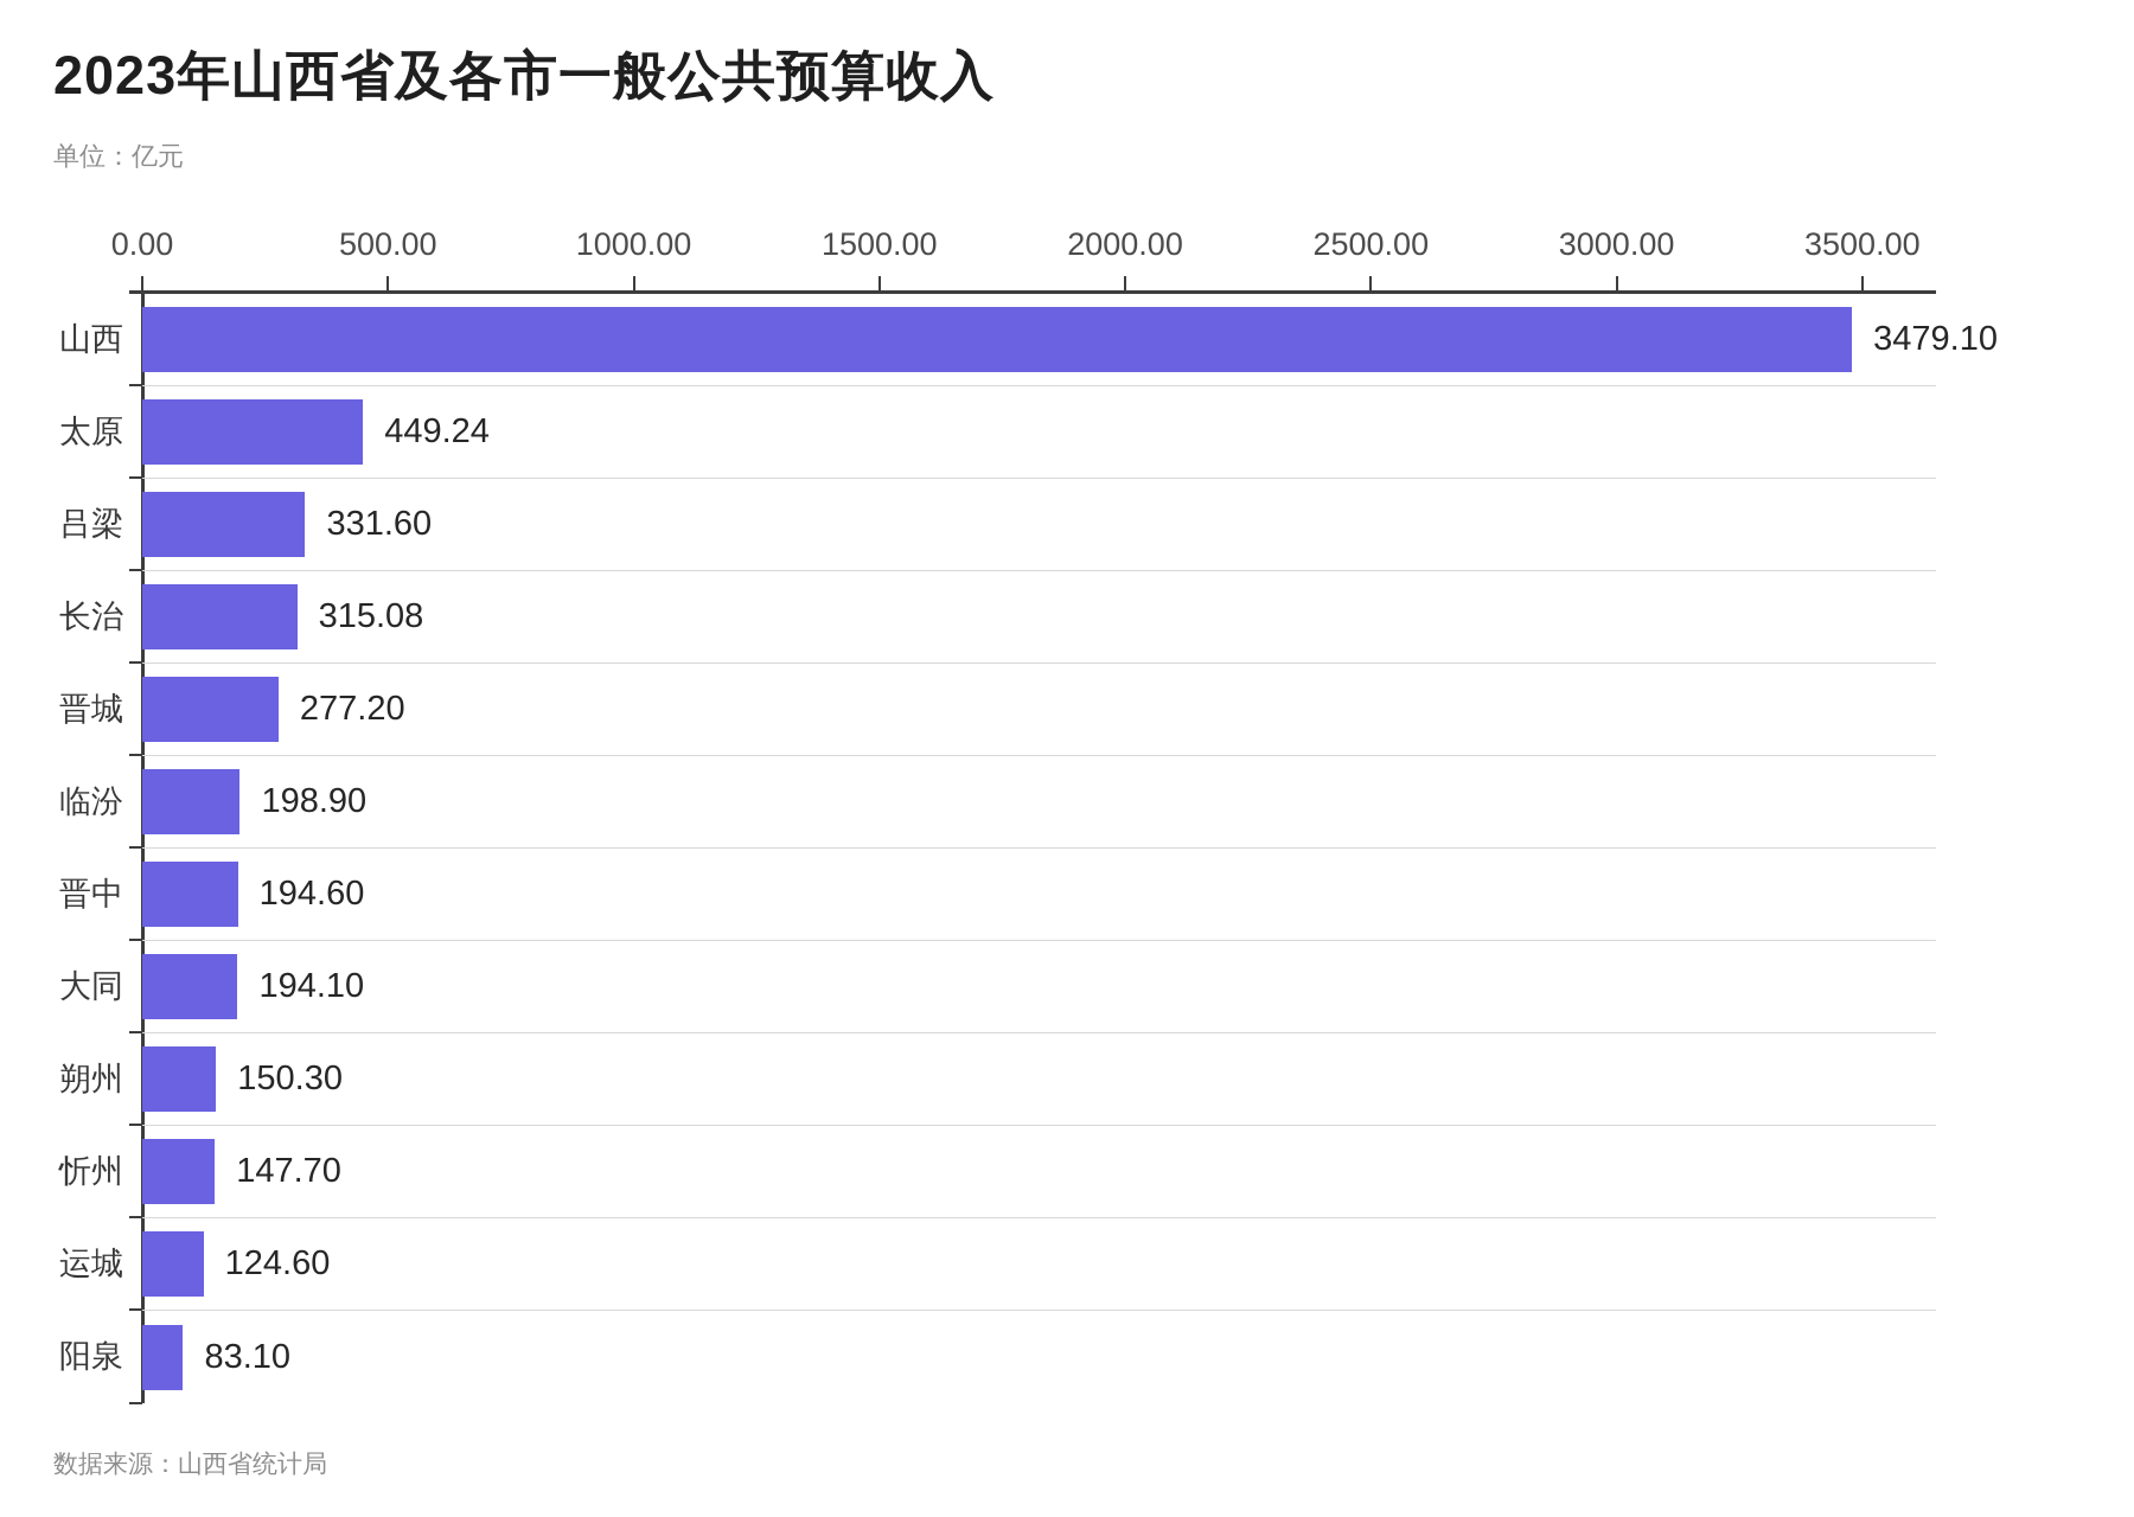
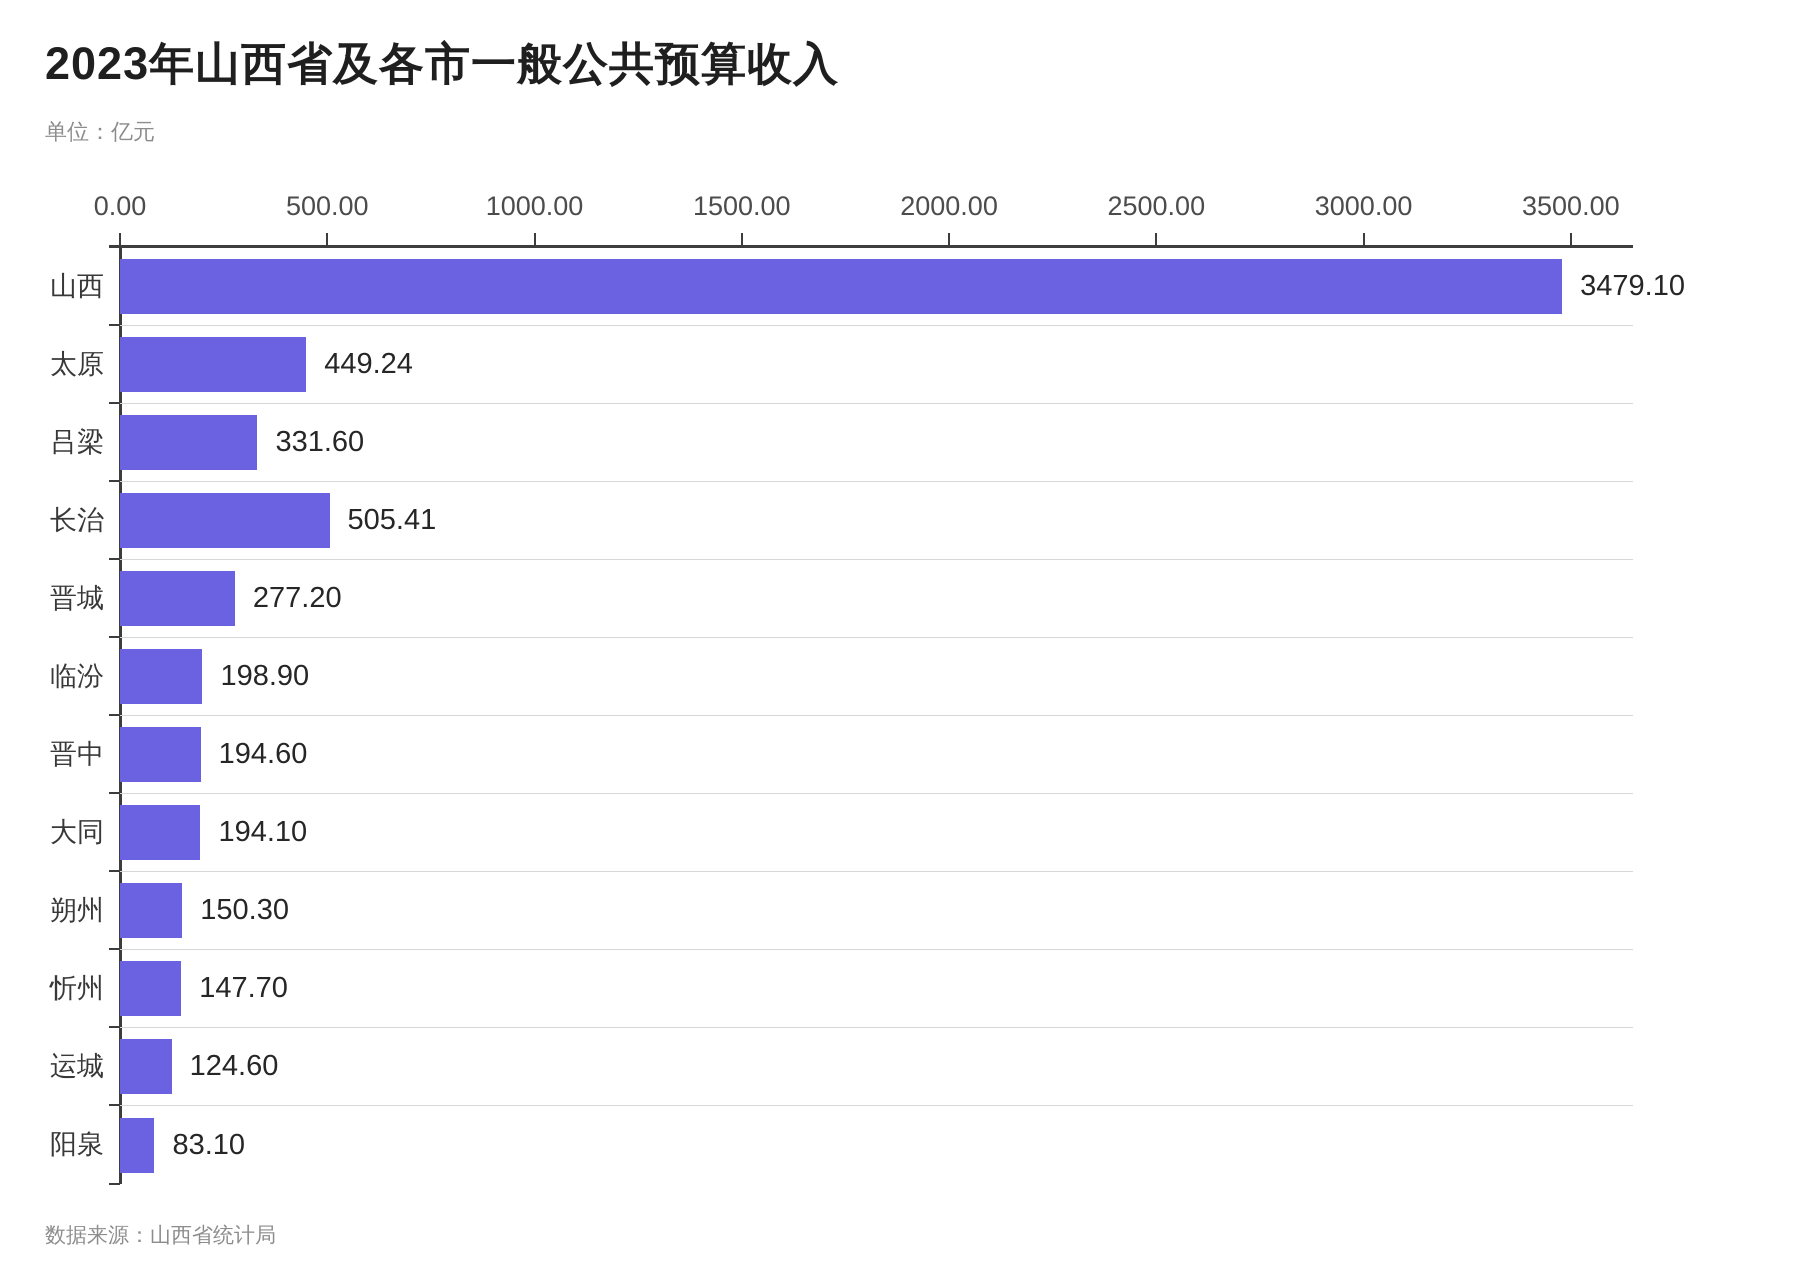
长治: 315.08 -> 505.41
